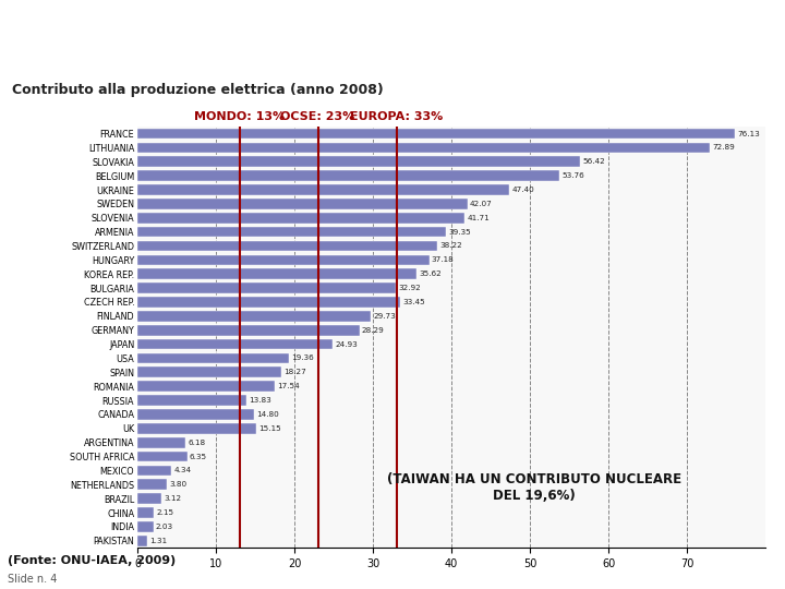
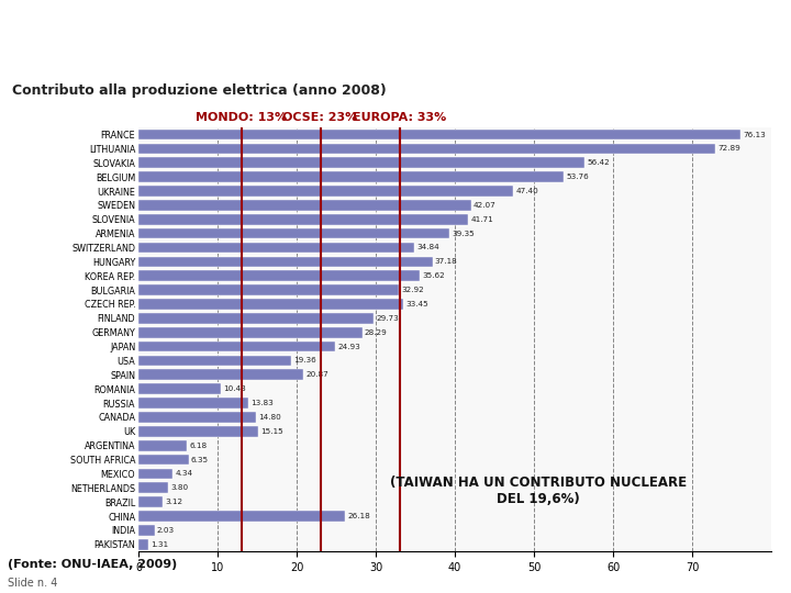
SWITZERLAND: 38.22 -> 34.84
SPAIN: 18.27 -> 20.87
ROMANIA: 17.54 -> 10.43
CHINA: 2.15 -> 26.18
